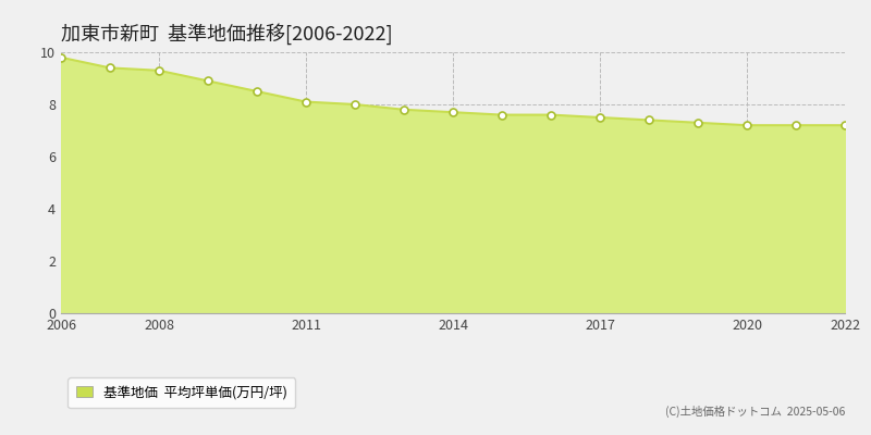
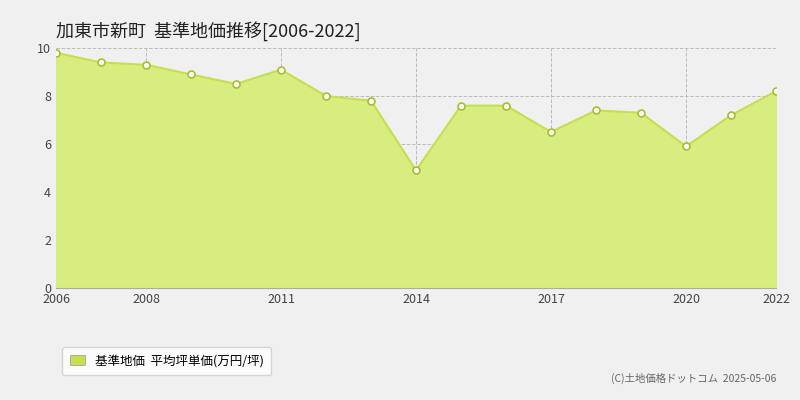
2011: 8.1 -> 9.1
2014: 7.7 -> 4.9
2017: 7.5 -> 6.5
2020: 7.2 -> 5.9
2022: 7.2 -> 8.2
